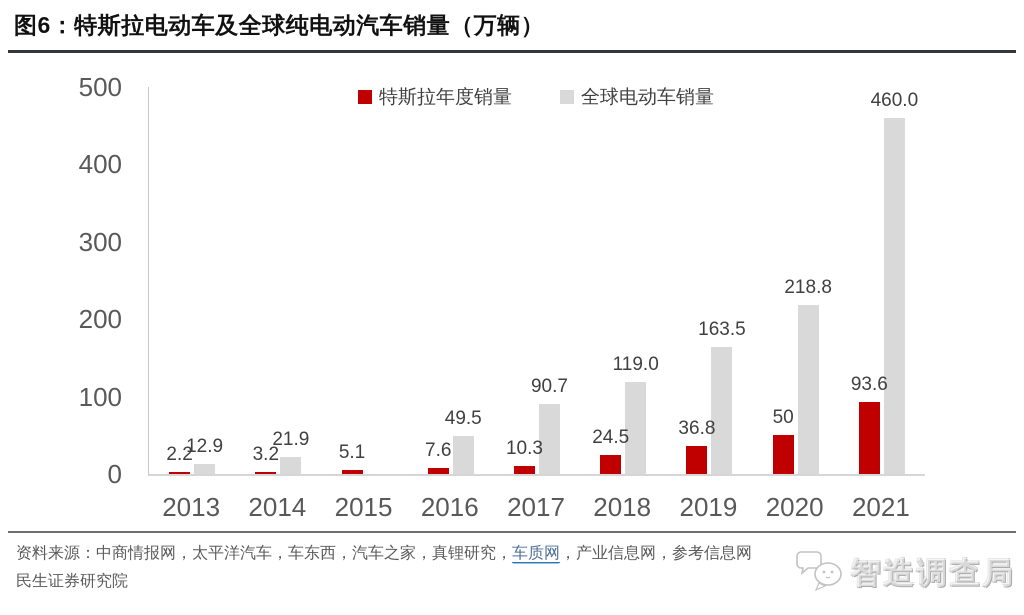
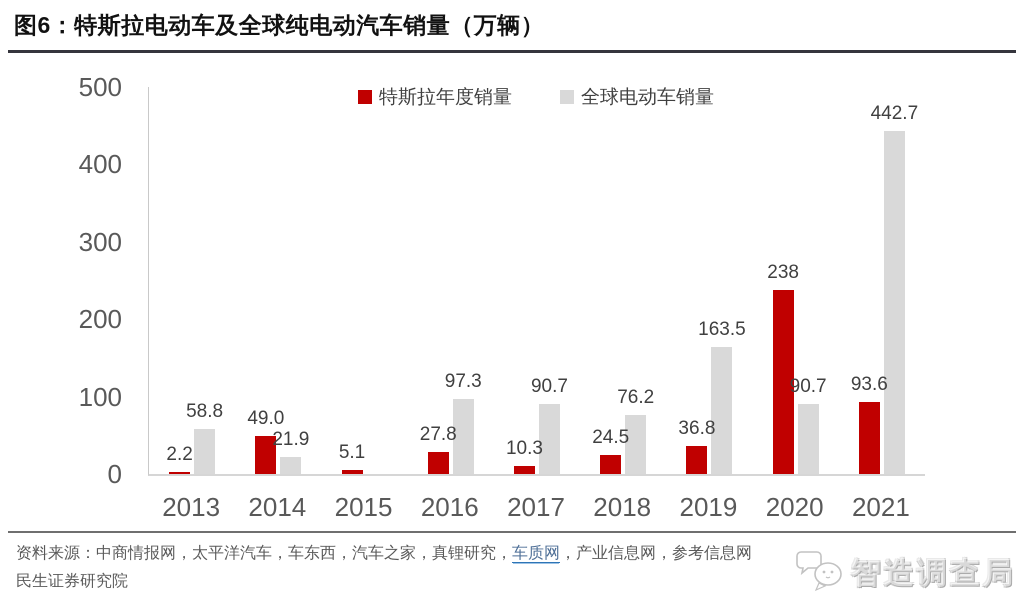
全球电动车销量/2013: 12.9 -> 58.8
特斯拉年度销量/2014: 3.2 -> 49.0
特斯拉年度销量/2016: 7.6 -> 27.8
全球电动车销量/2016: 49.5 -> 97.3
全球电动车销量/2018: 119.0 -> 76.2
特斯拉年度销量/2020: 50 -> 238
全球电动车销量/2020: 218.8 -> 90.7
全球电动车销量/2021: 460.0 -> 442.7
